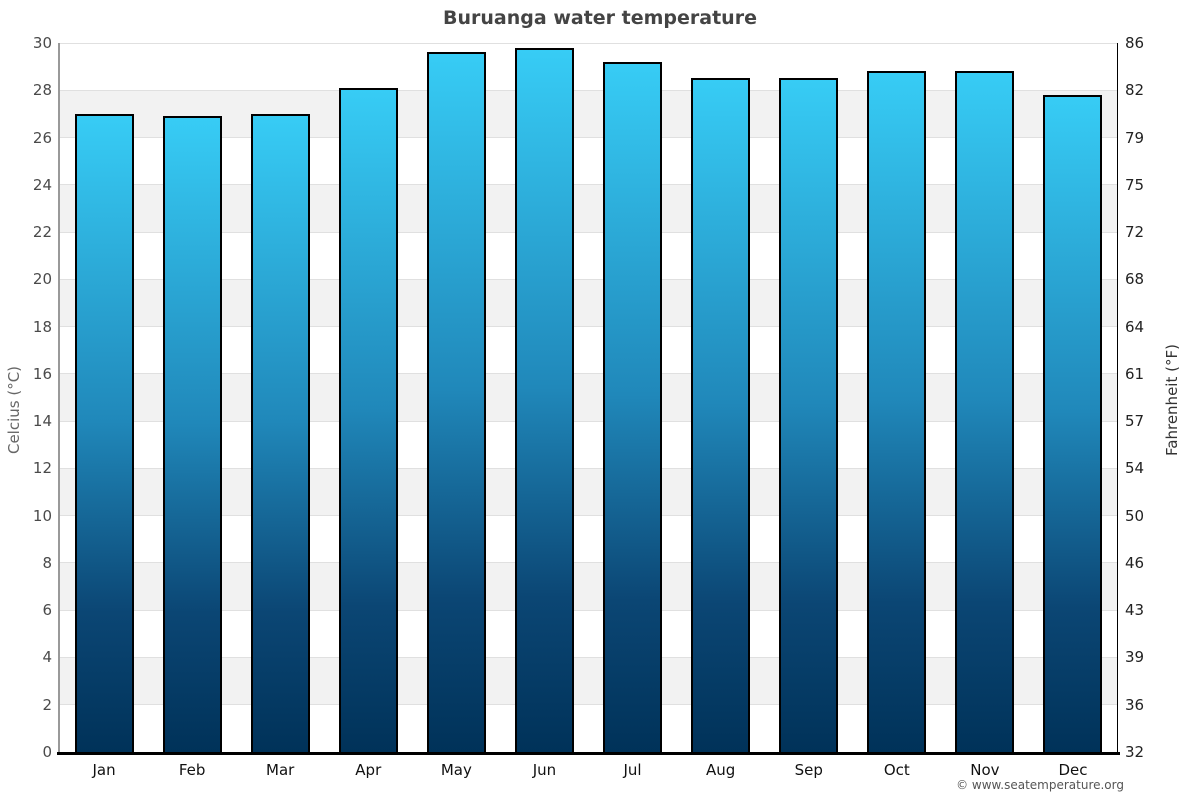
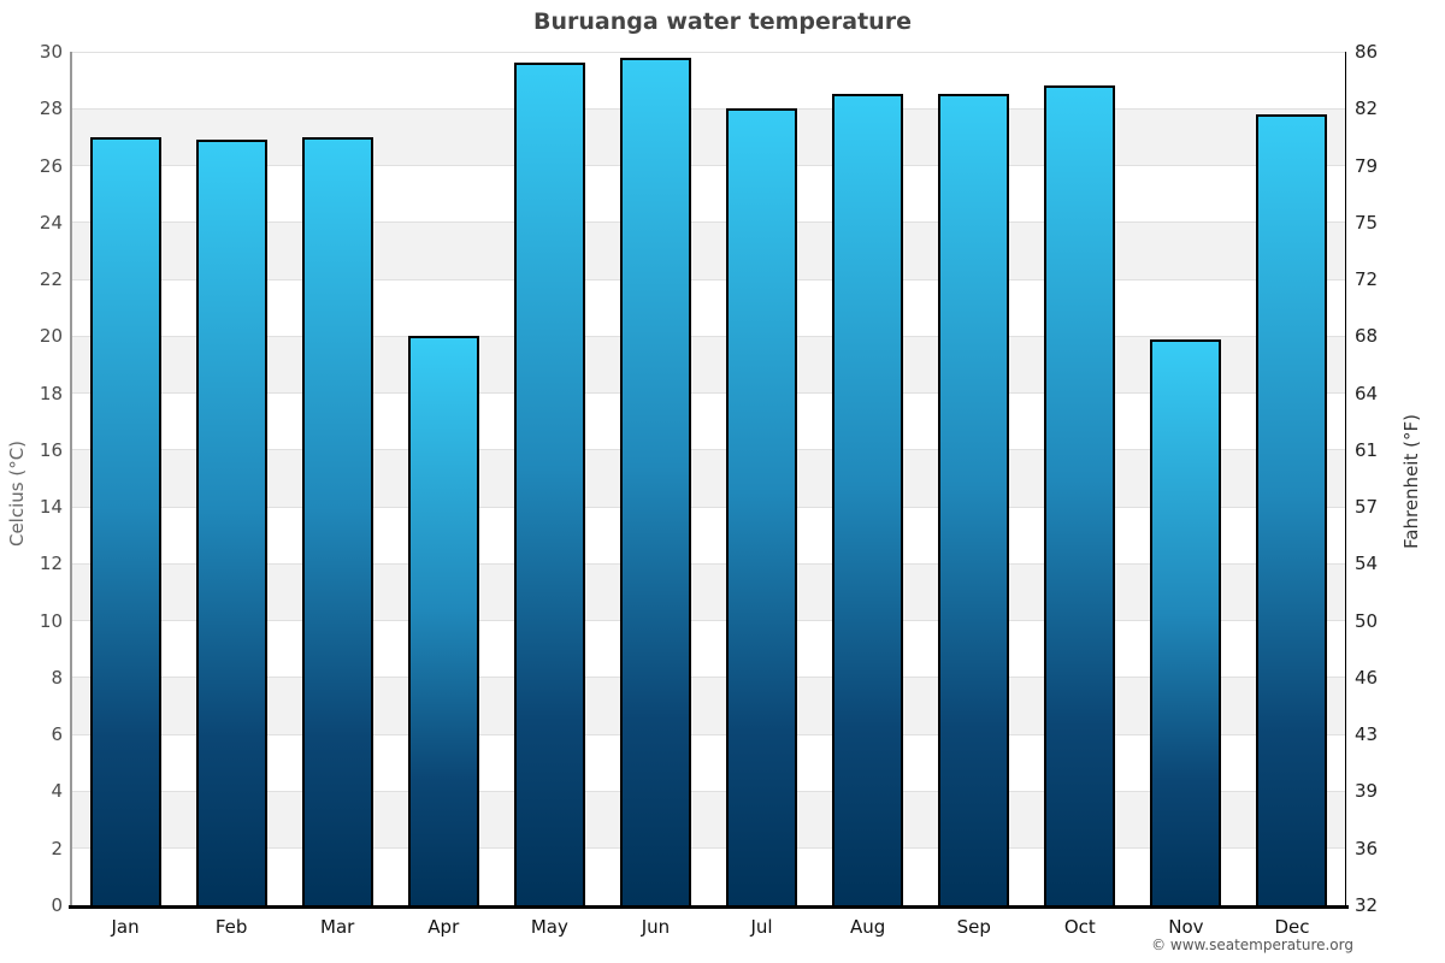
Apr: 28.1 -> 20.0
Jul: 29.2 -> 28.0
Nov: 28.8 -> 19.9
